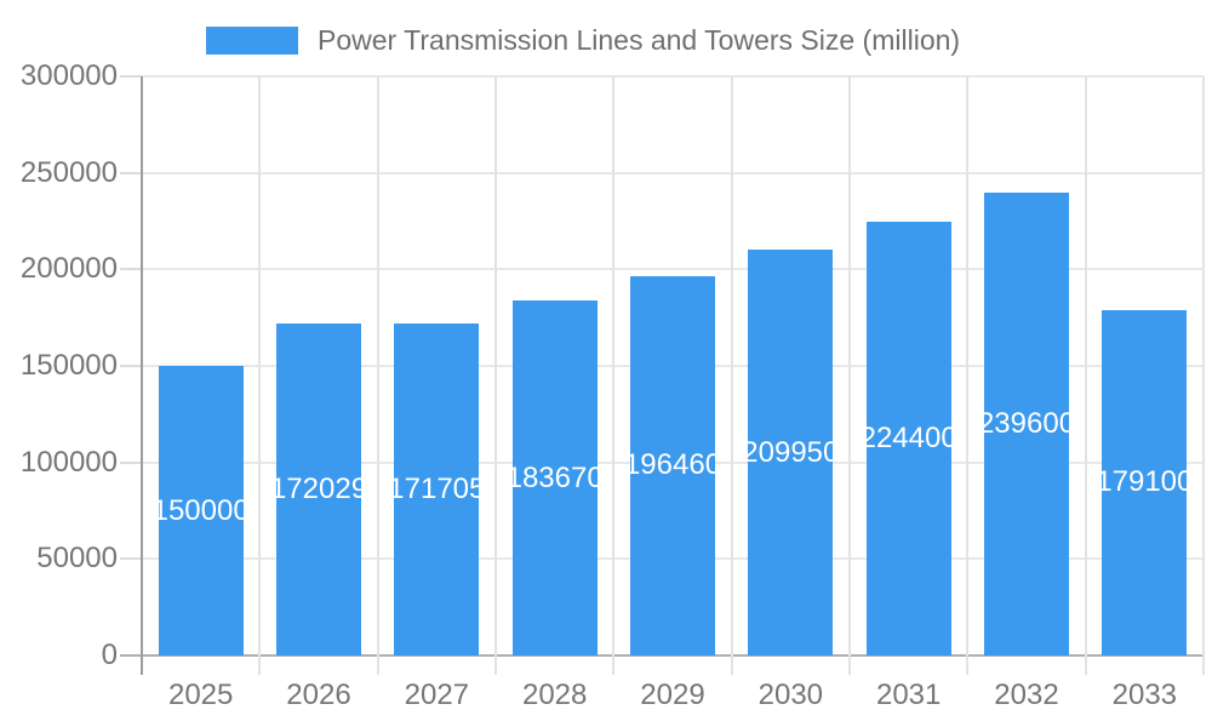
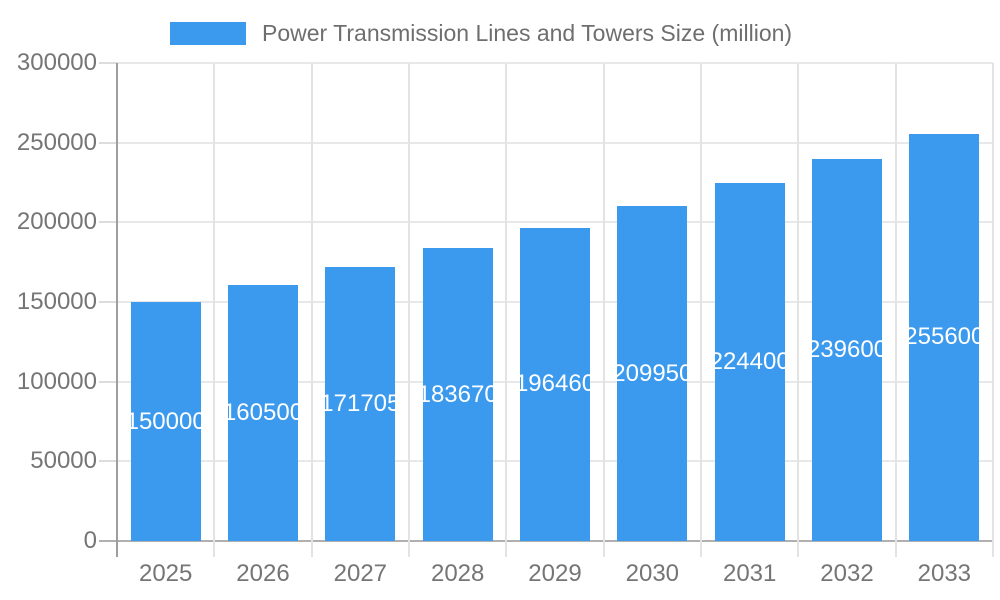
2026: 172029 -> 160500
2033: 179100 -> 255600
